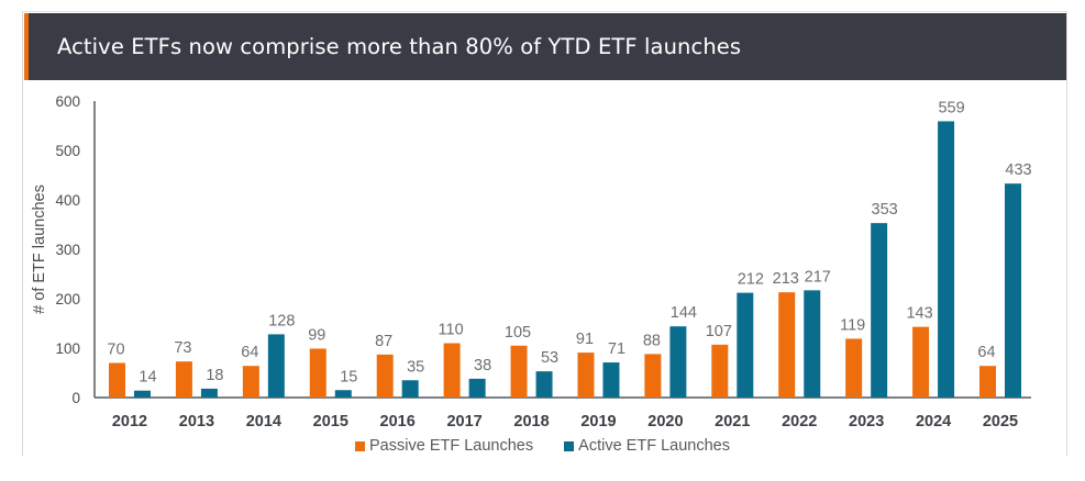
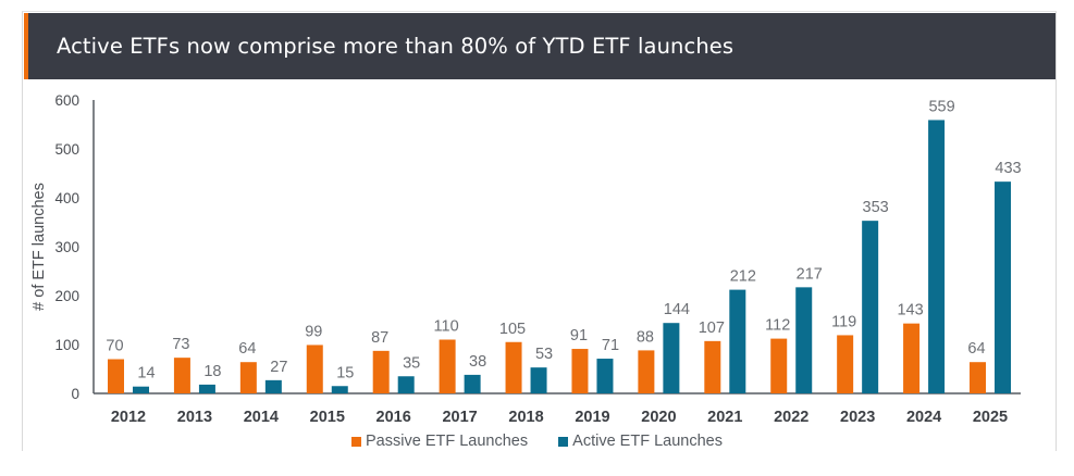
Active ETF Launches/2014: 128 -> 27
Passive ETF Launches/2022: 213 -> 112
